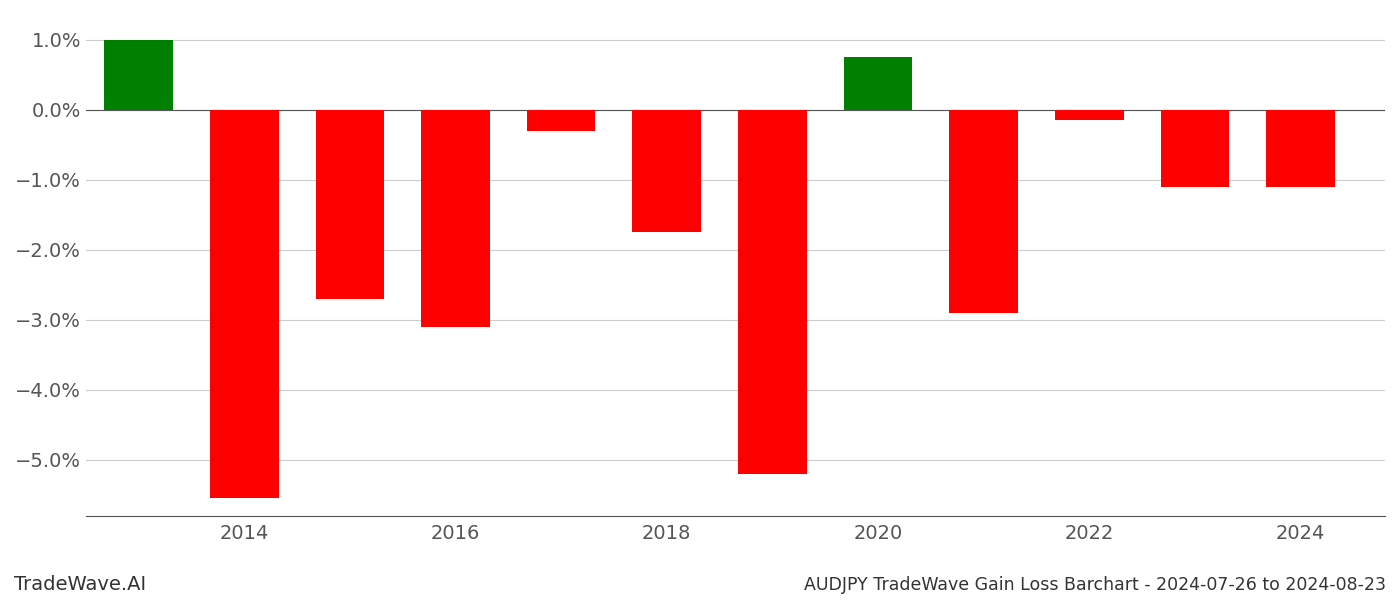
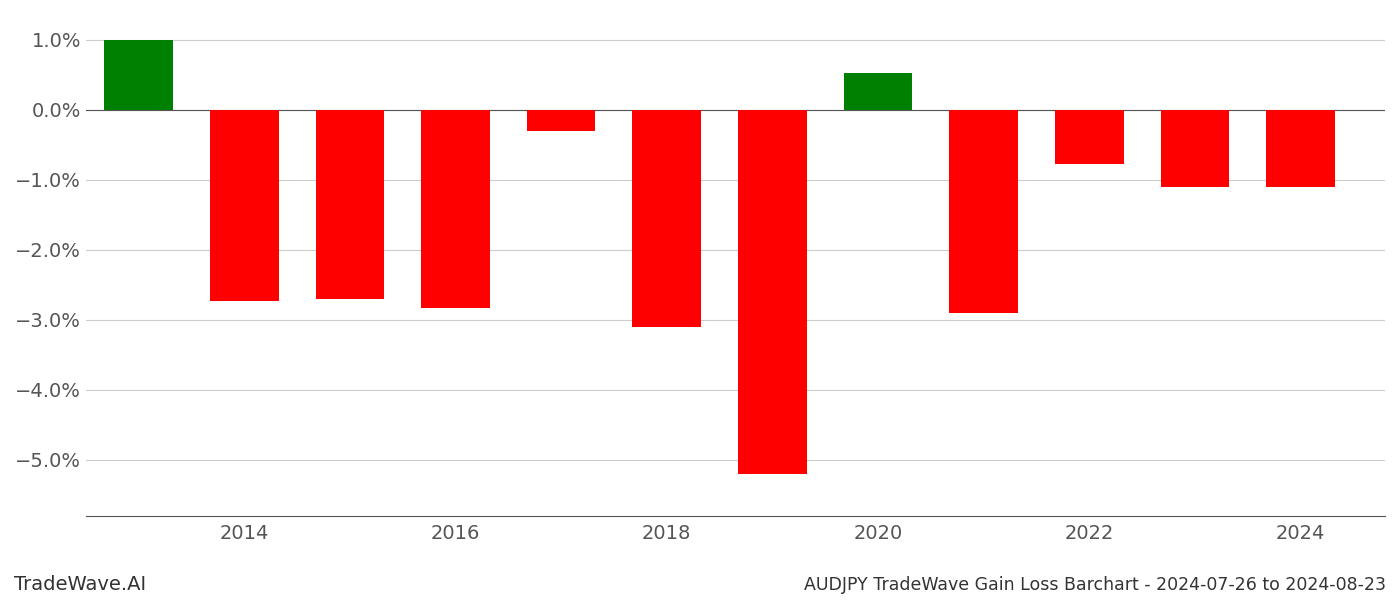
2014: -5.55% -> -2.74%
2016: -3.10% -> -2.84%
2018: -1.75% -> -3.10%
2020: 0.75% -> 0.52%
2022: -0.15% -> -0.78%
